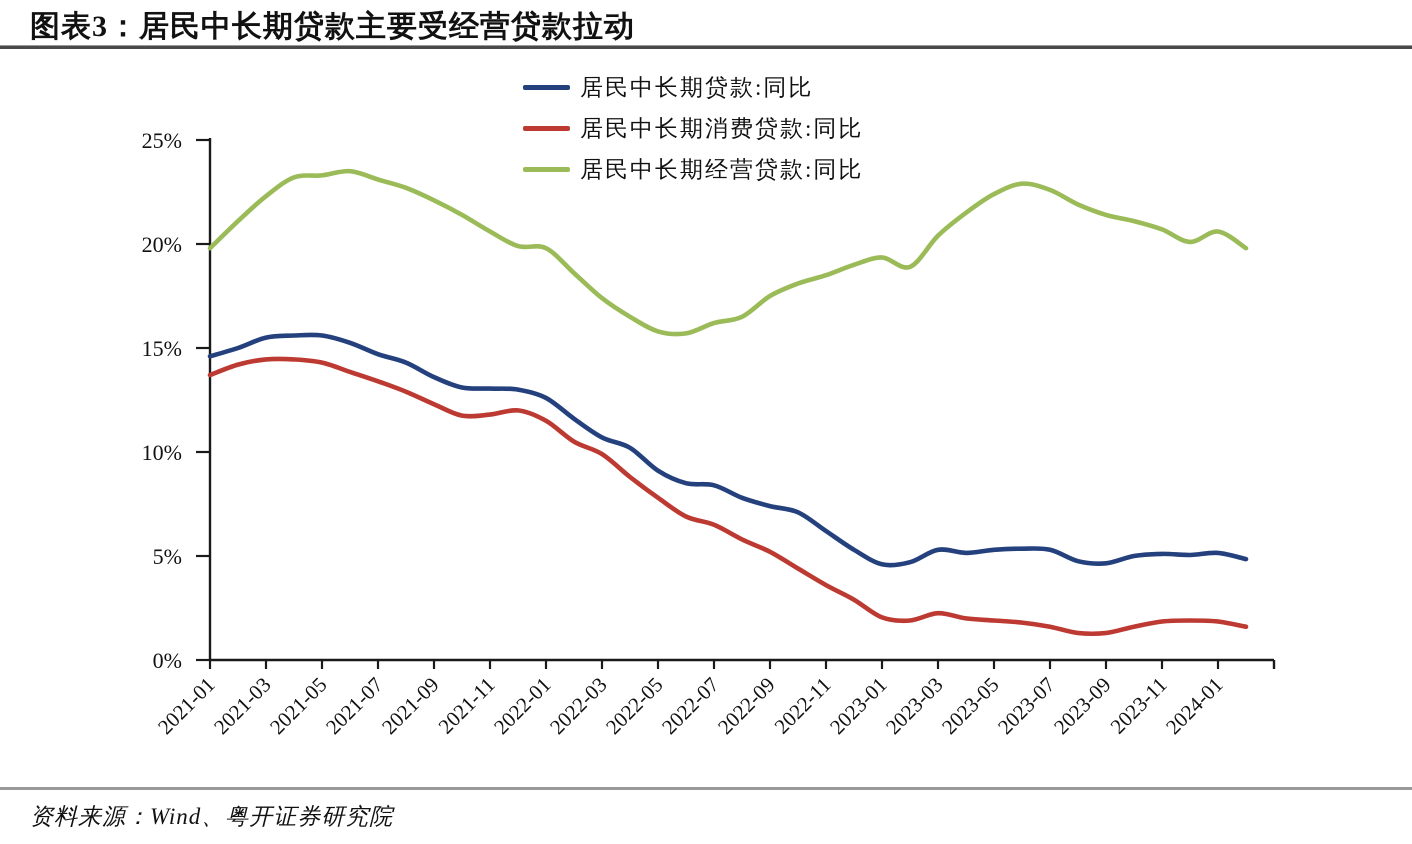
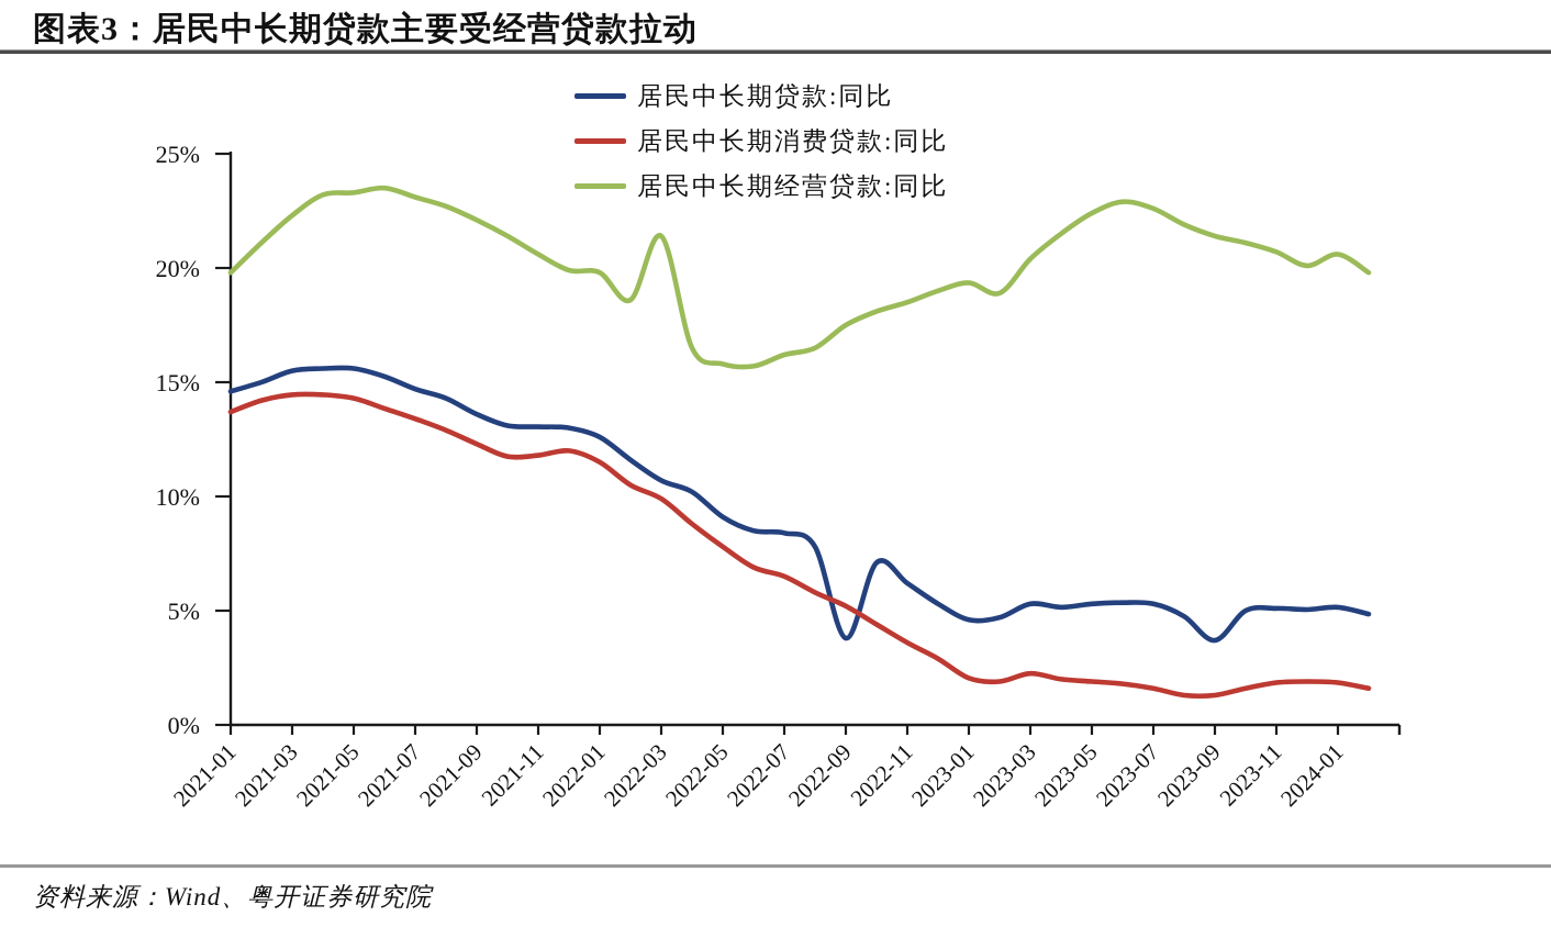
居民中长期经营贷款:同比/2022-03: 17.4% -> 21.4%
居民中长期贷款:同比/2022-09: 7.4% -> 3.8%
居民中长期贷款:同比/2023-09: 4.7% -> 3.7%
